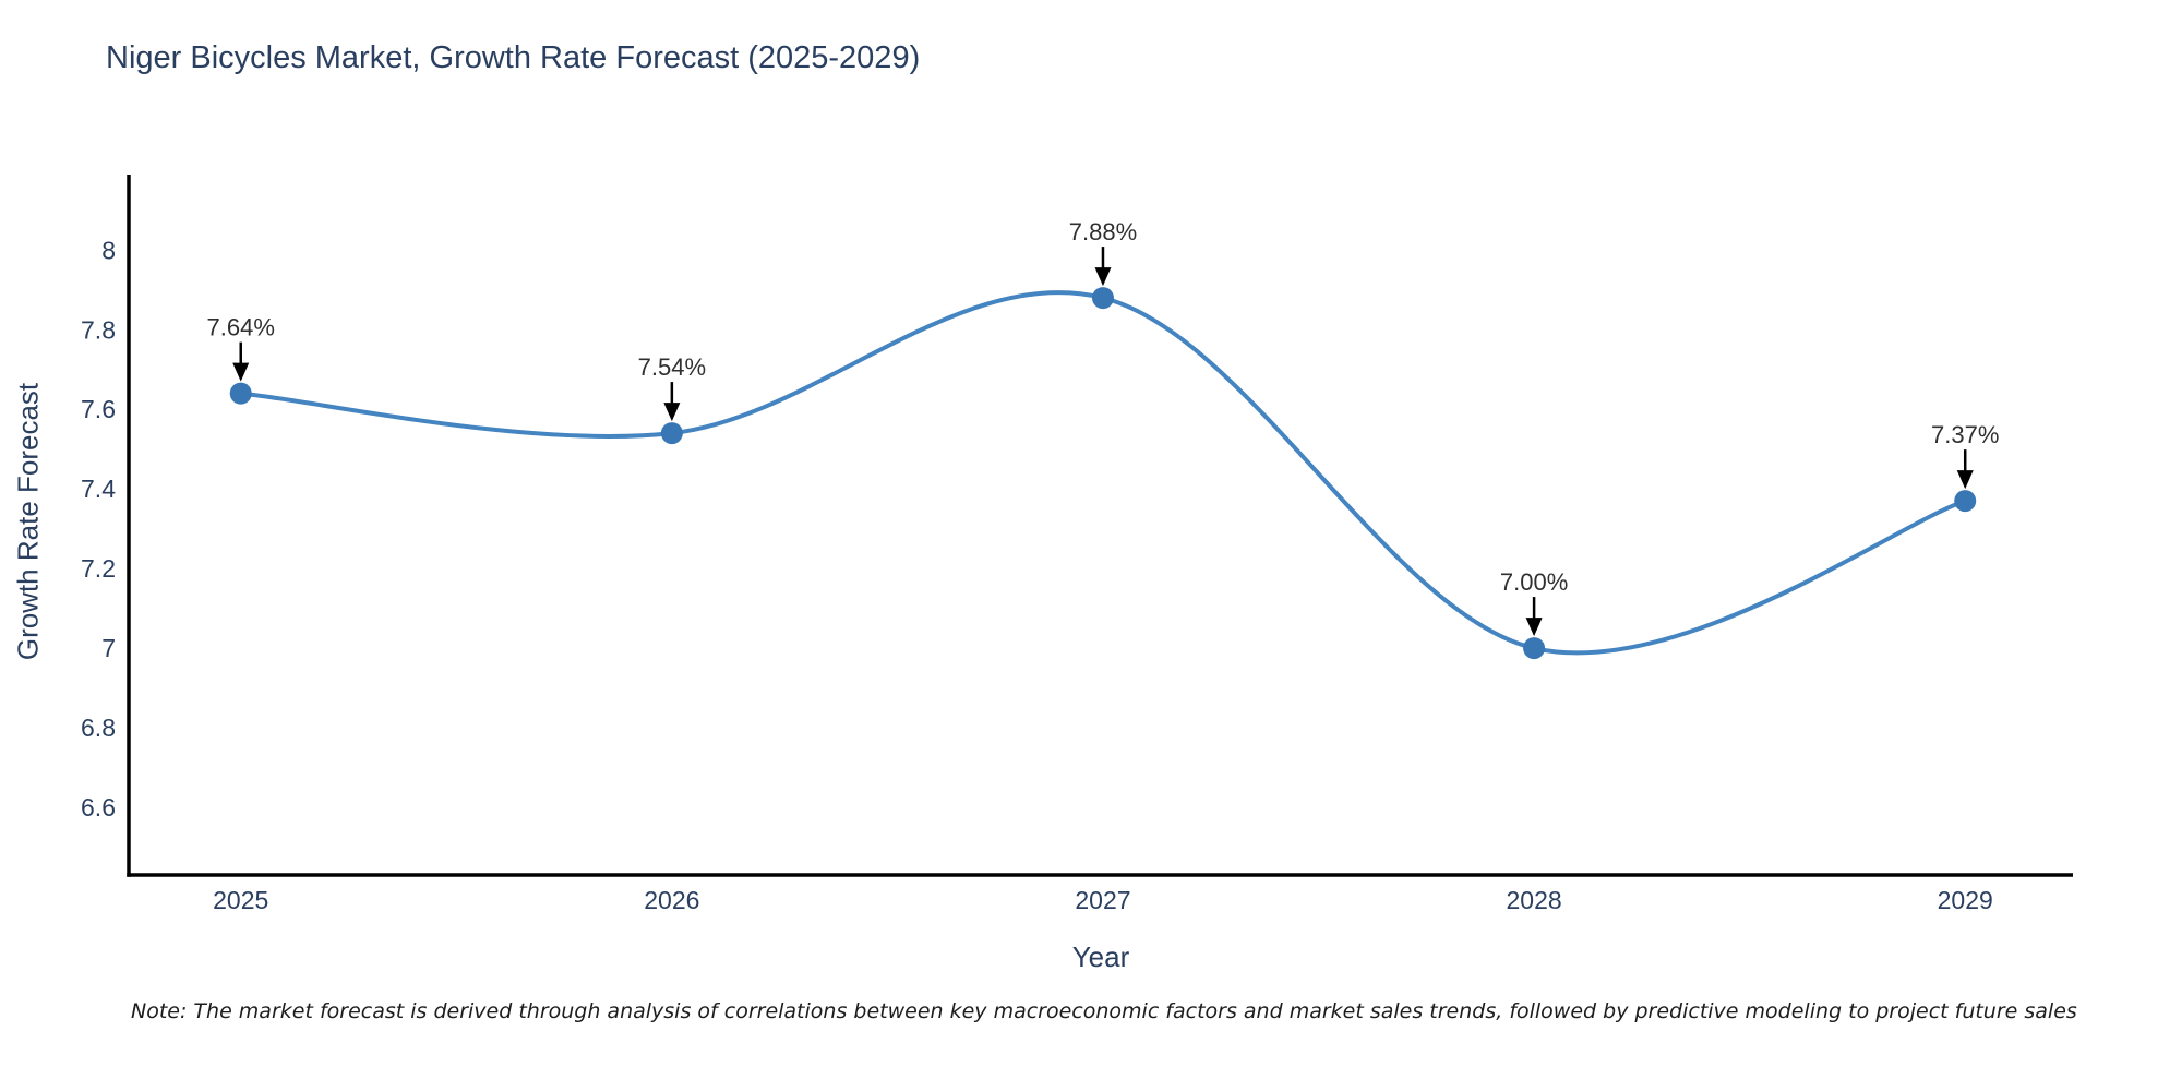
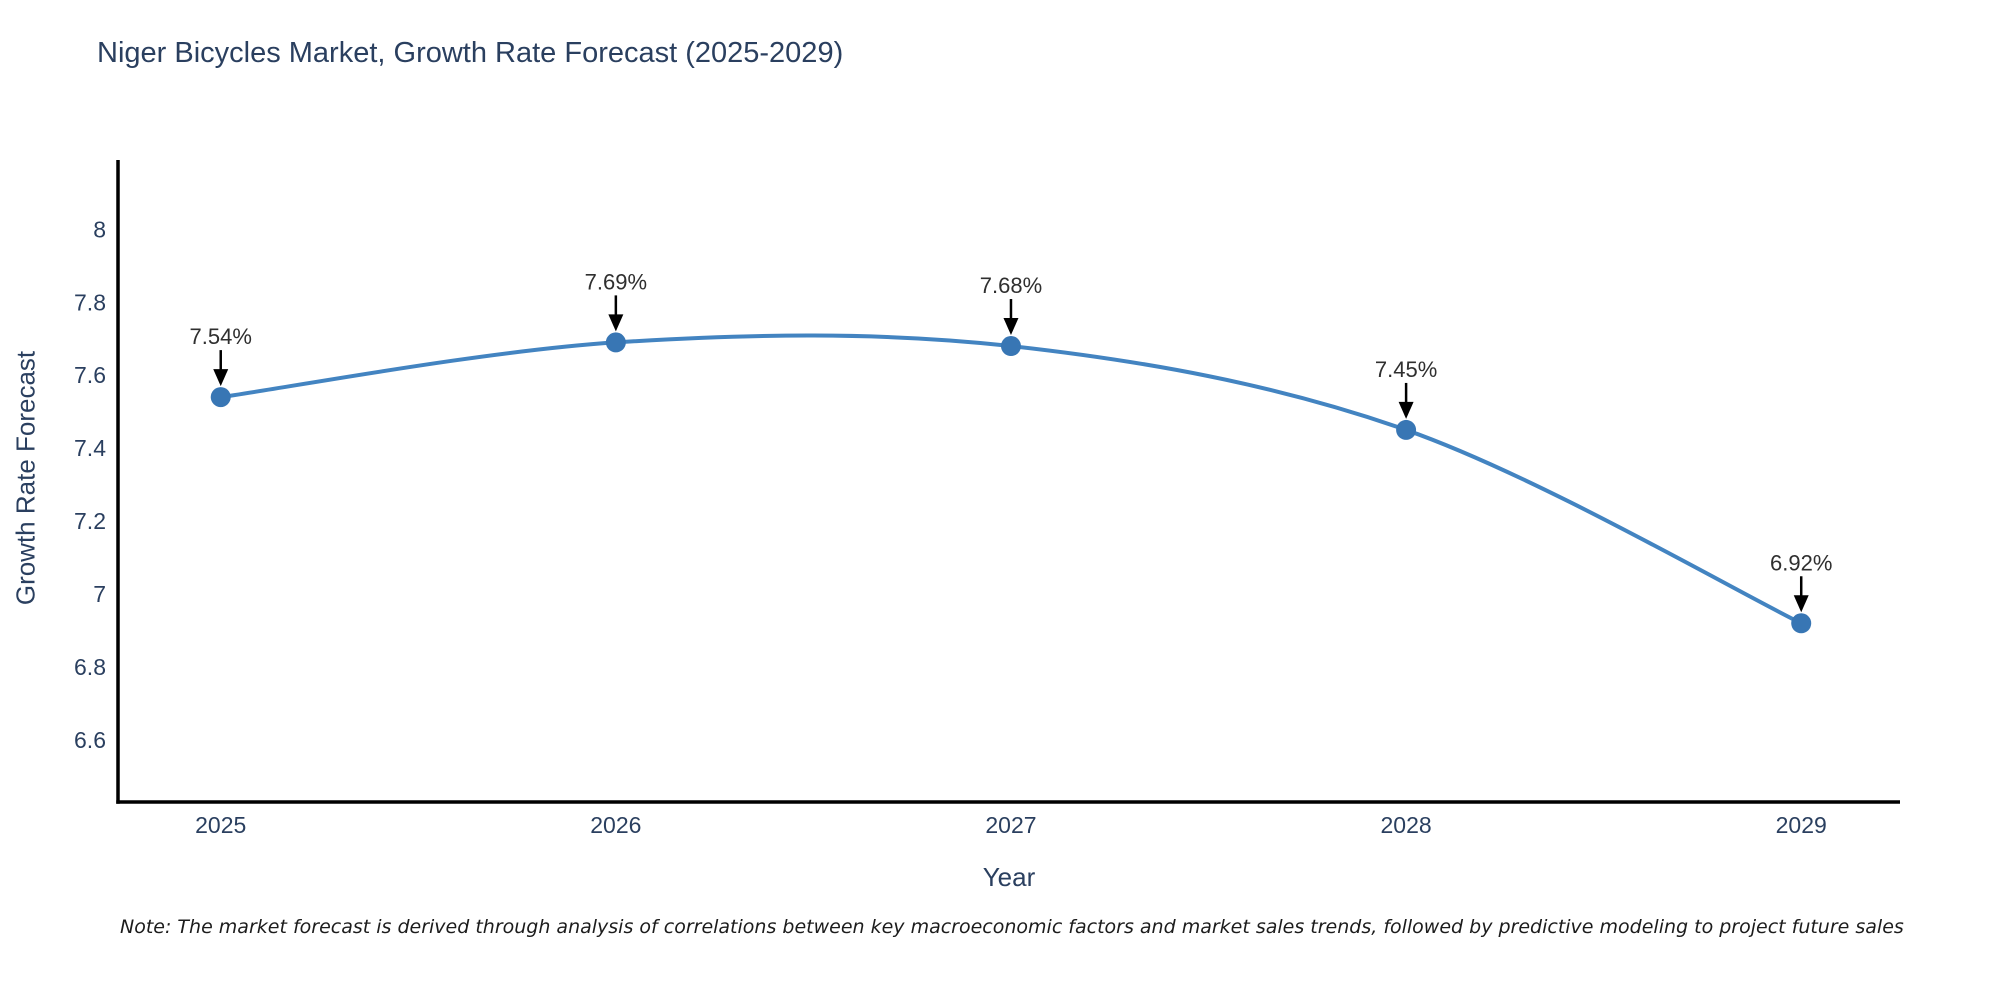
2025: 7.64% -> 7.54%
2026: 7.54% -> 7.69%
2027: 7.88% -> 7.68%
2028: 7.00% -> 7.45%
2029: 7.37% -> 6.92%
